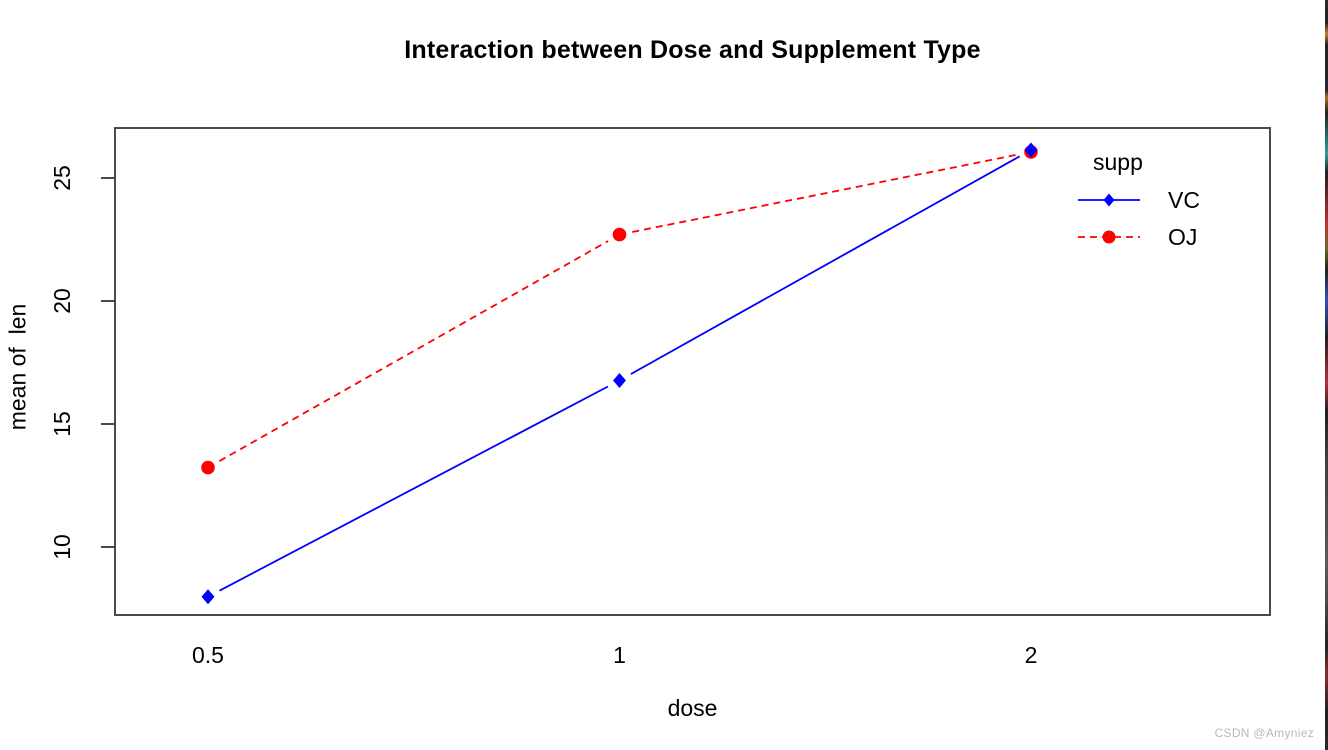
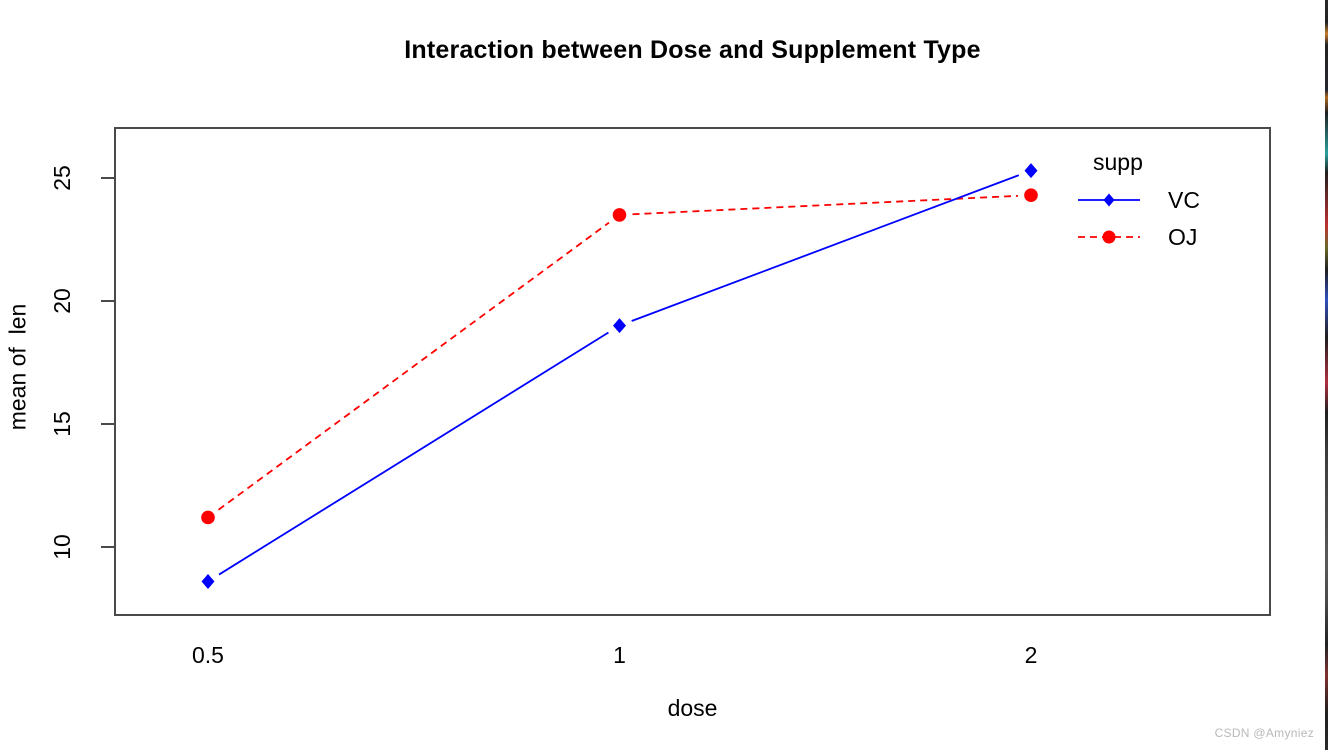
VC/0.5: 8.0 -> 8.6
OJ/0.5: 13.2 -> 11.2
VC/1: 16.8 -> 19.0
OJ/1: 22.7 -> 23.5
VC/2: 26.1 -> 25.3
OJ/2: 26.1 -> 24.3
